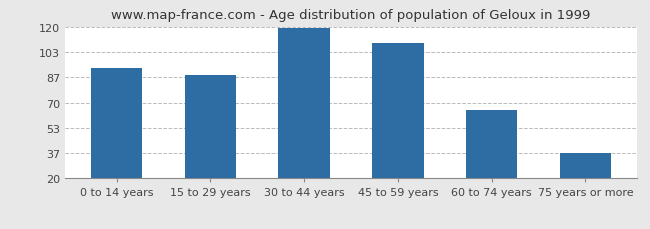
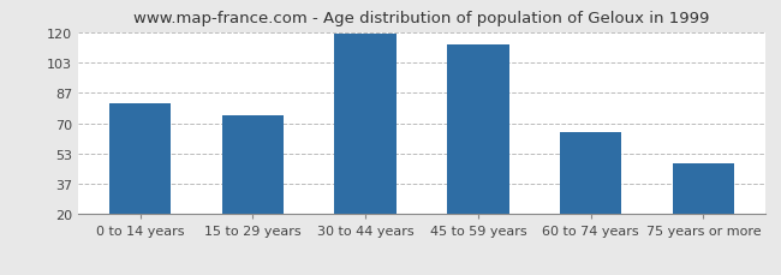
0 to 14 years: 93 -> 81
15 to 29 years: 88 -> 74
45 to 59 years: 109 -> 113
75 years or more: 37 -> 48
